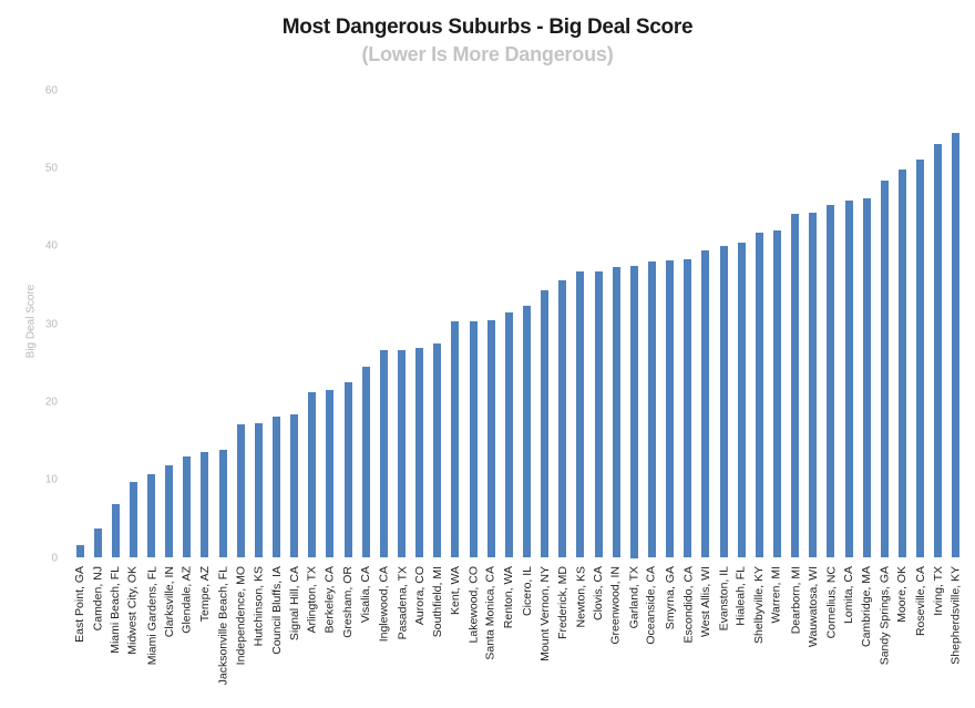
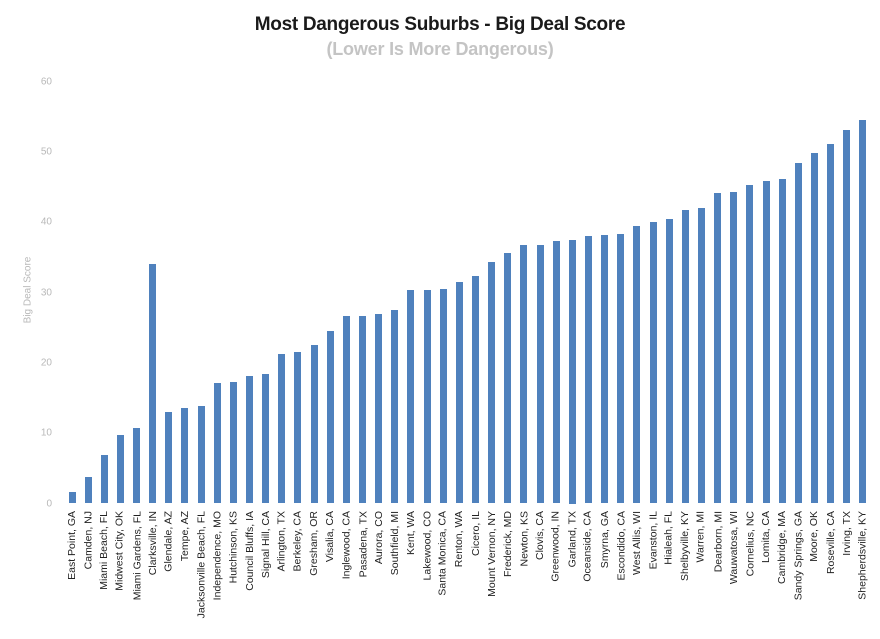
Clarksville, IN: 12 -> 34
